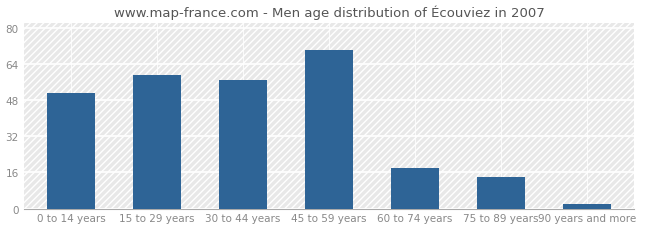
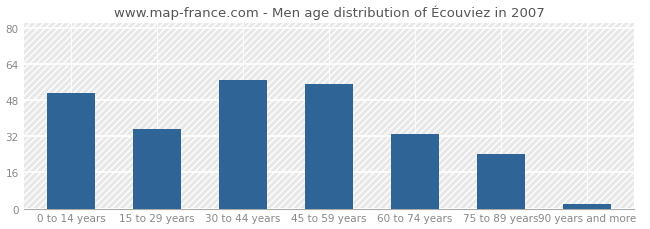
15 to 29 years: 59 -> 35
45 to 59 years: 70 -> 55
60 to 74 years: 18 -> 33
75 to 89 years: 14 -> 24
